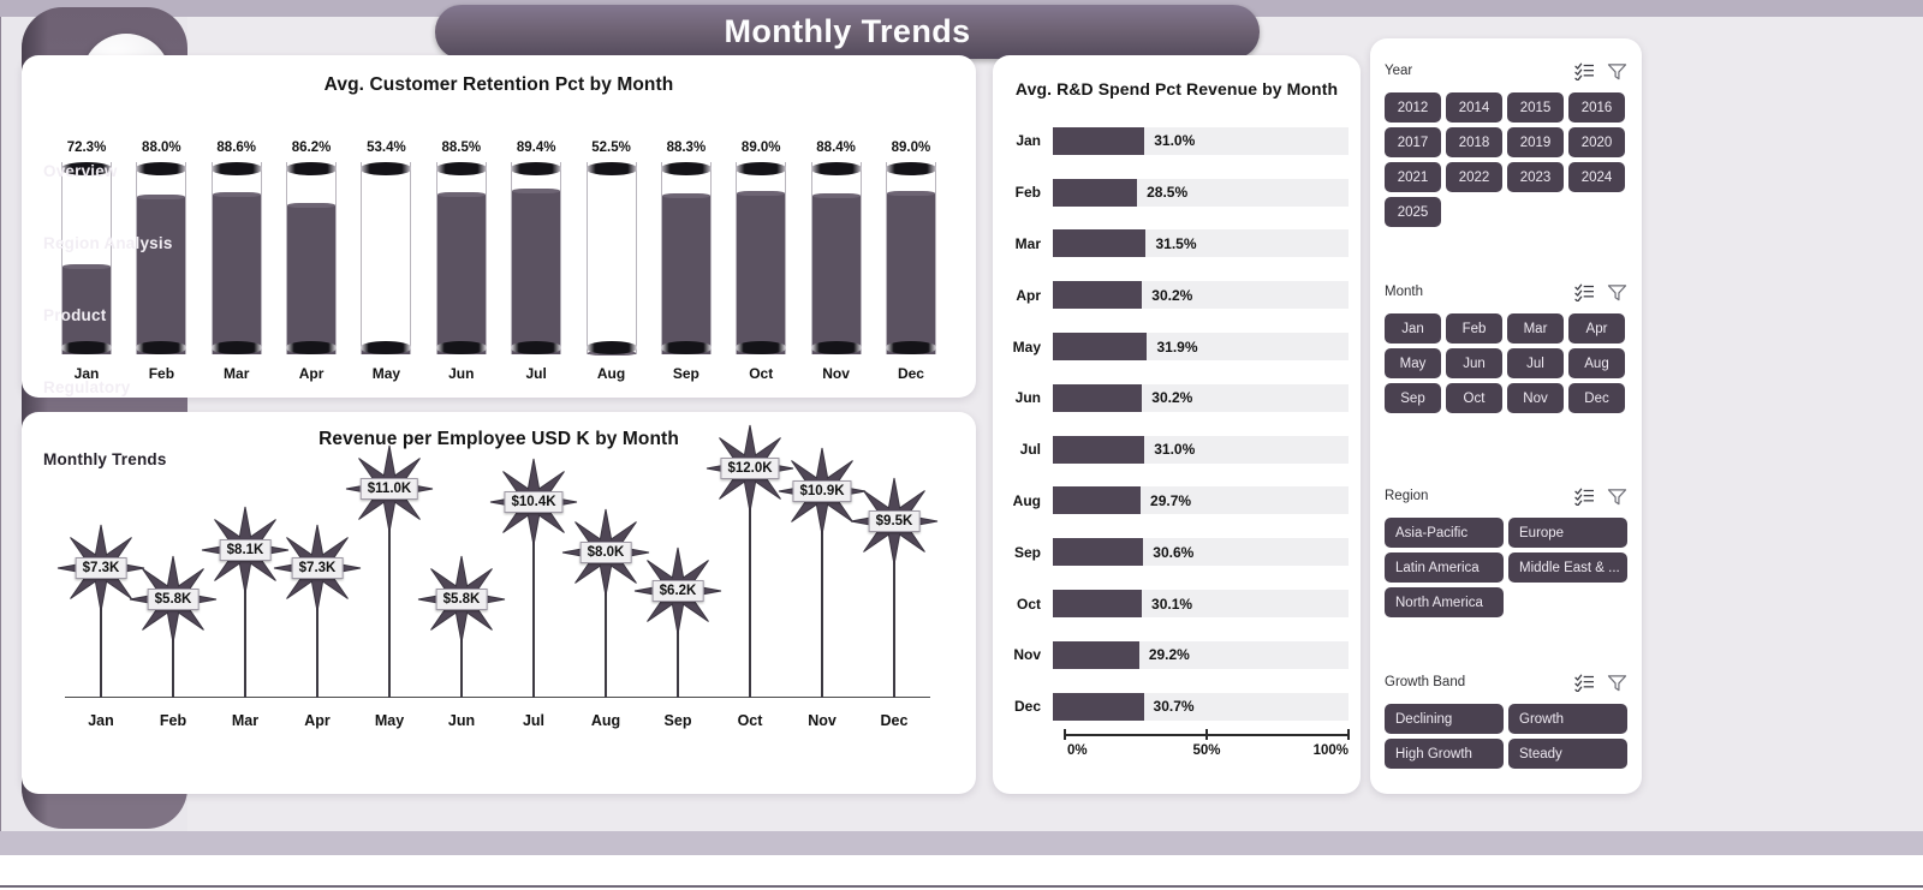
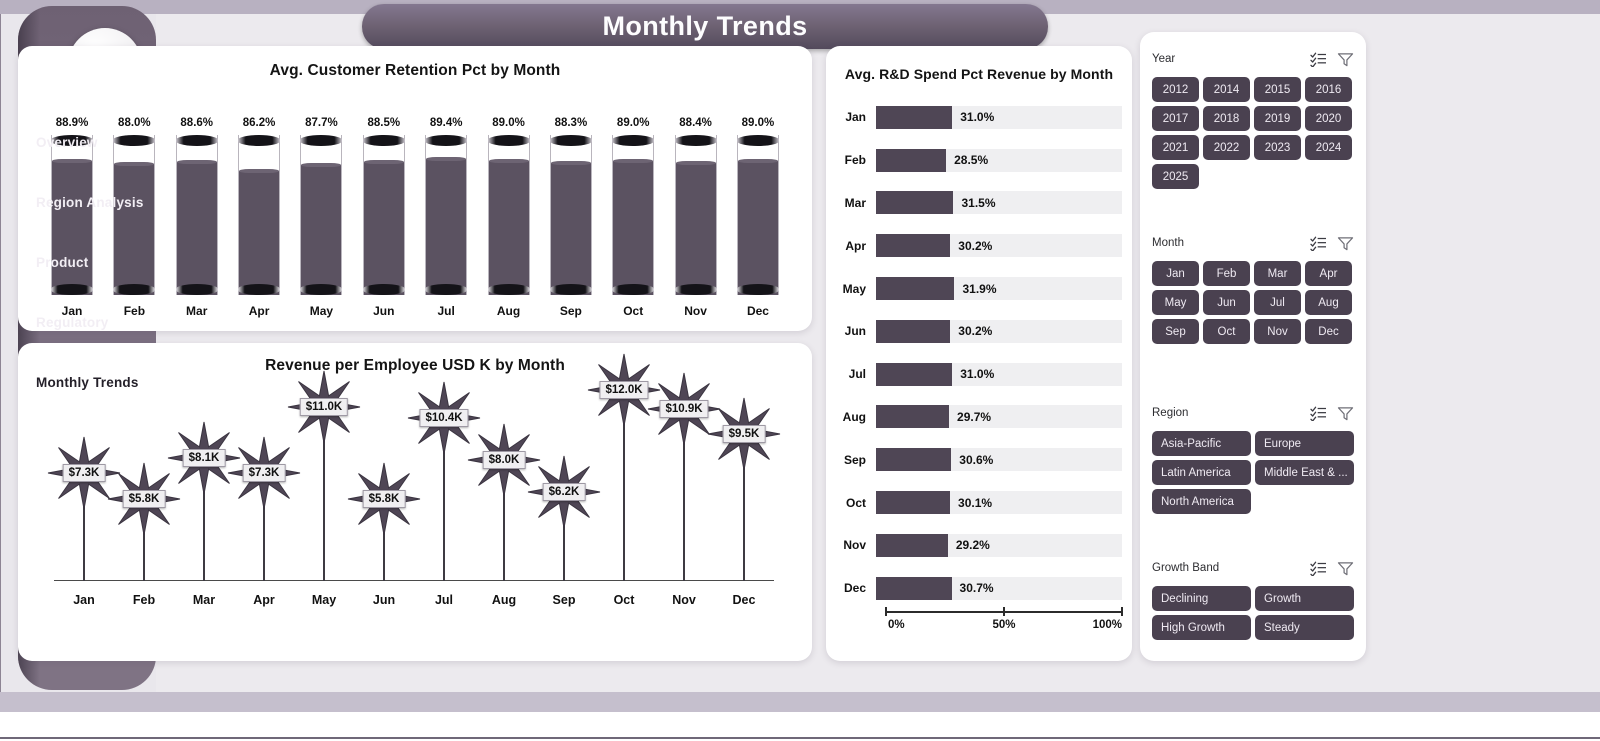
Avg. Customer Retention Pct by Month/Jan: 72.3% -> 88.9%
Avg. Customer Retention Pct by Month/May: 53.4% -> 87.7%
Avg. Customer Retention Pct by Month/Aug: 52.5% -> 89.0%
